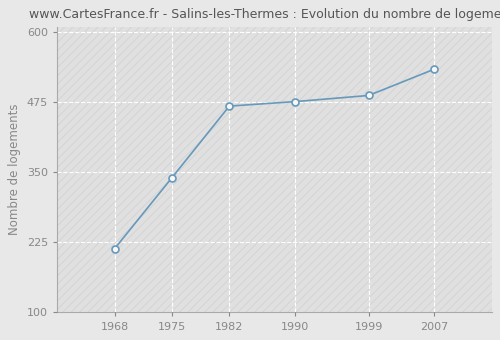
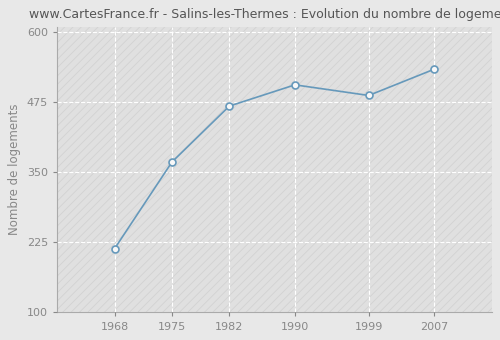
1975: 340 -> 368
1990: 476 -> 506
